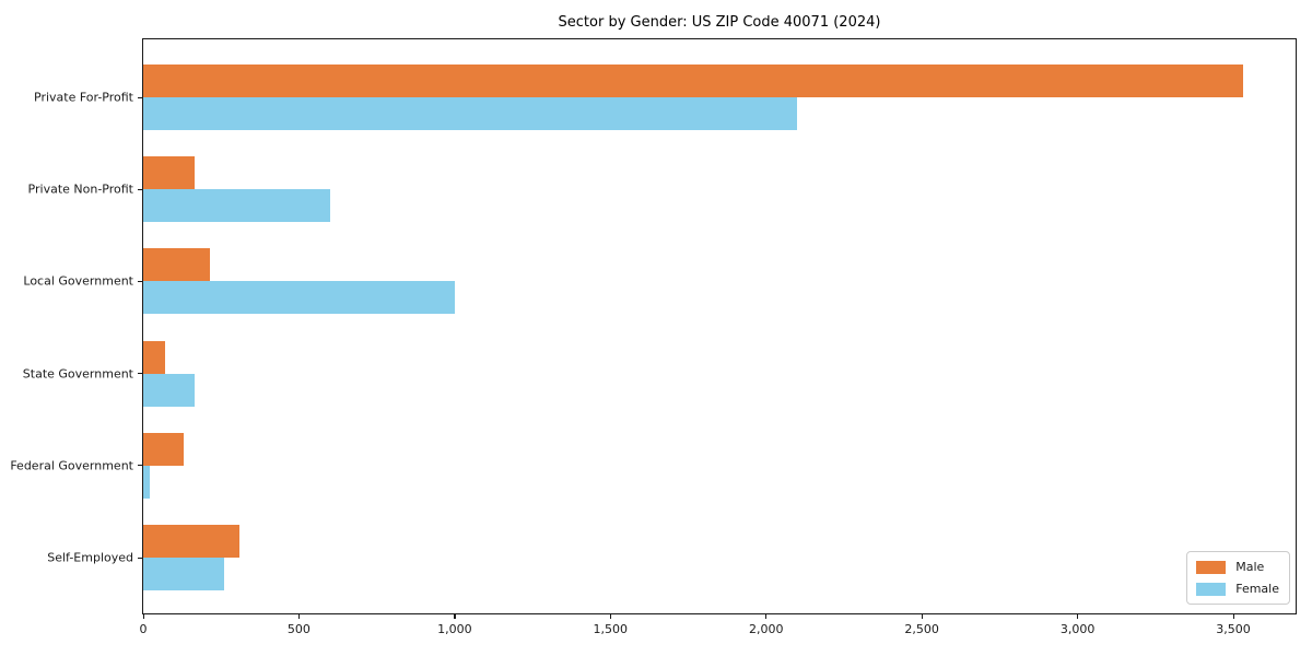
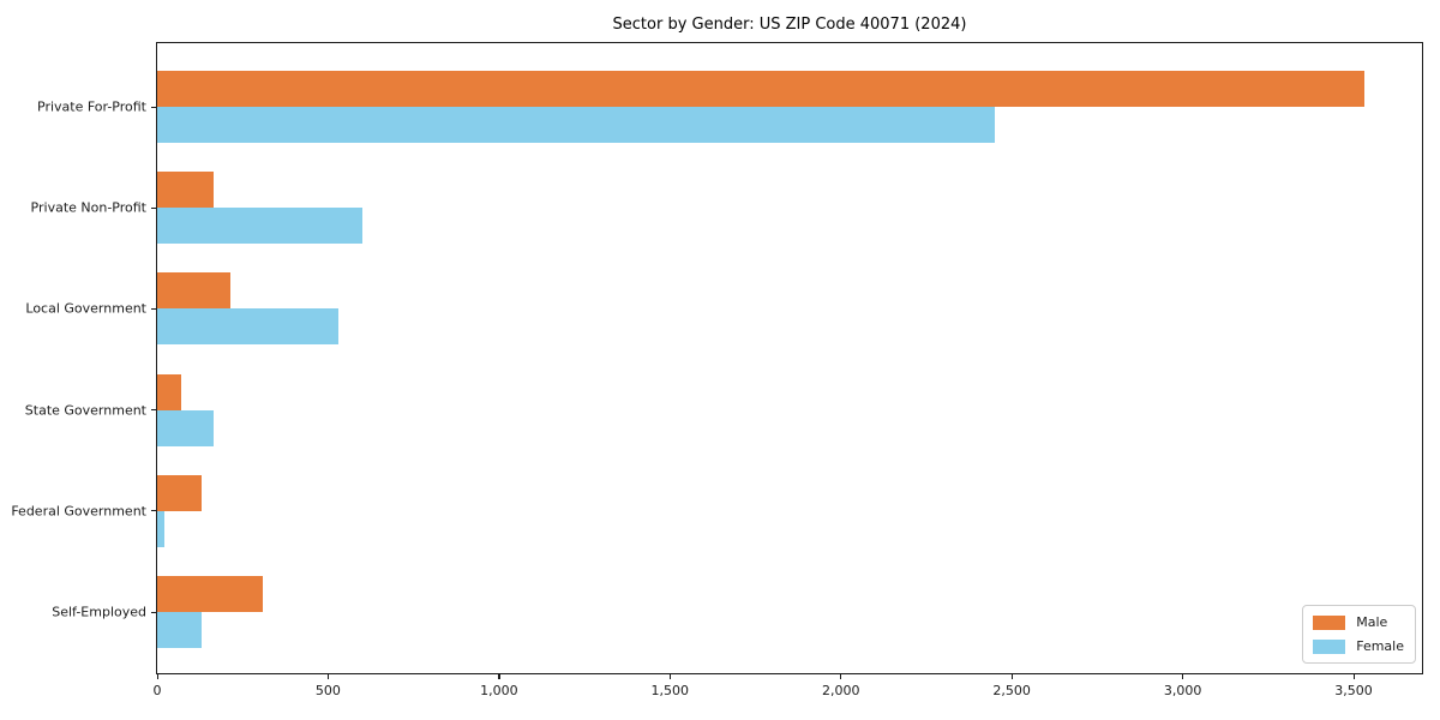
Female/Private For-Profit: 2100 -> 2450
Female/Local Government: 1000 -> 530
Female/Self-Employed: 260 -> 130
